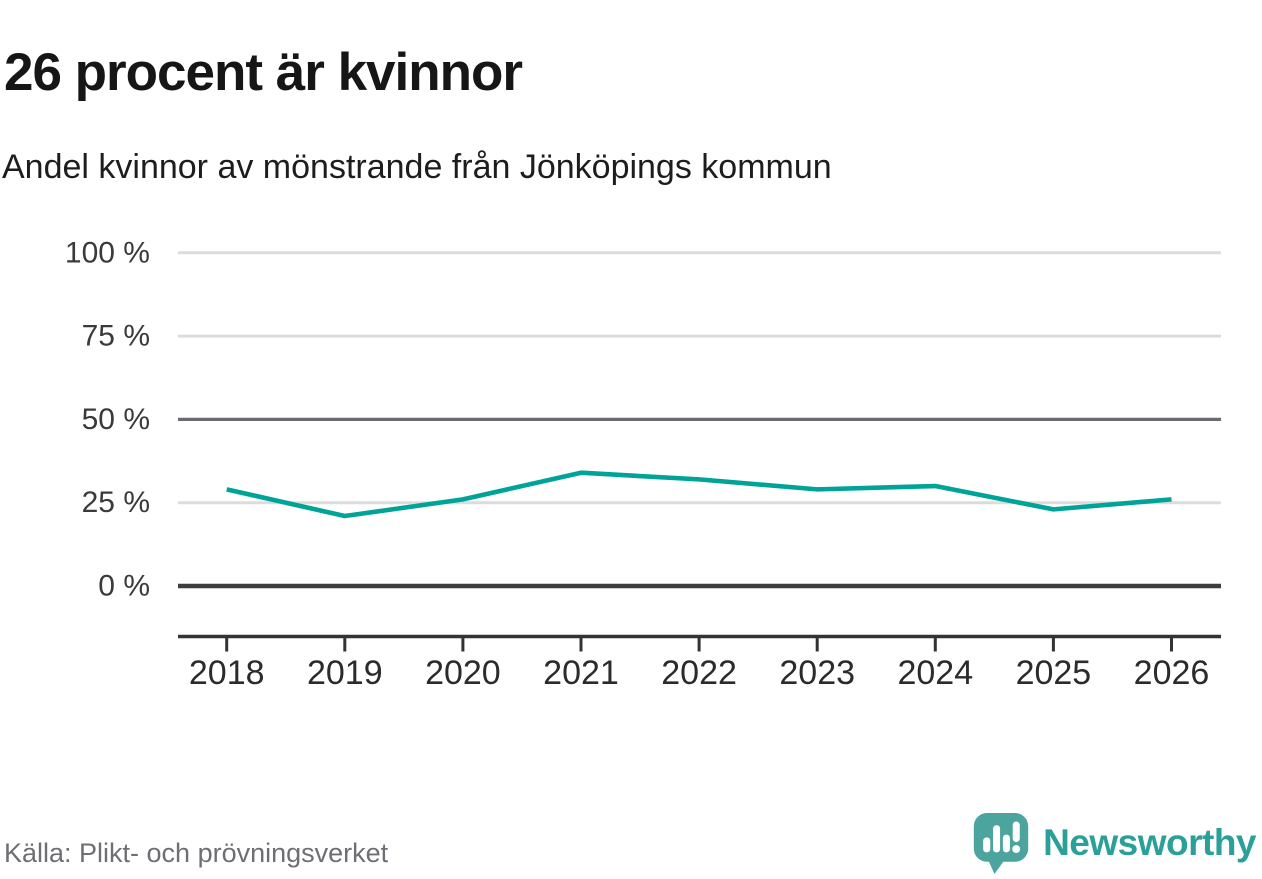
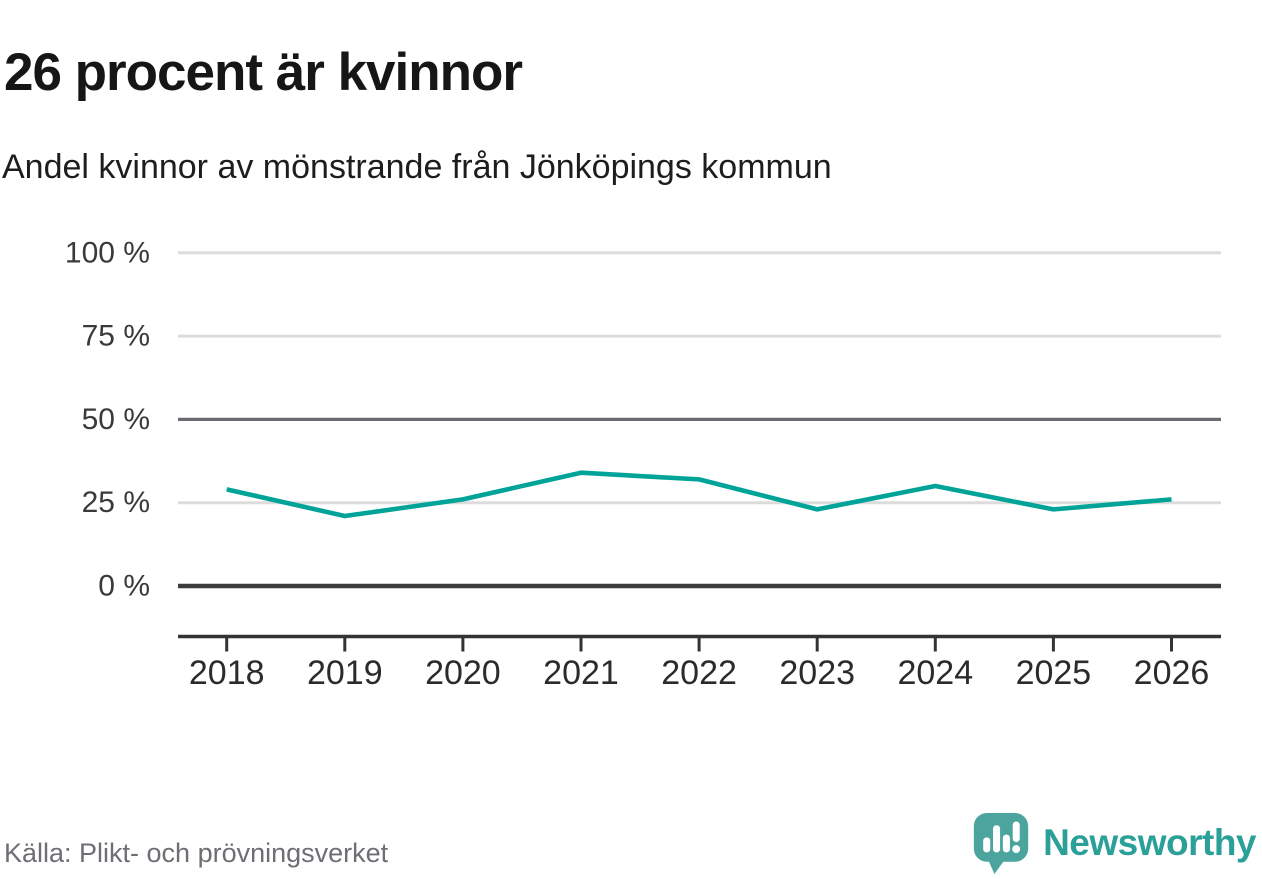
2023: 29% -> 23%
